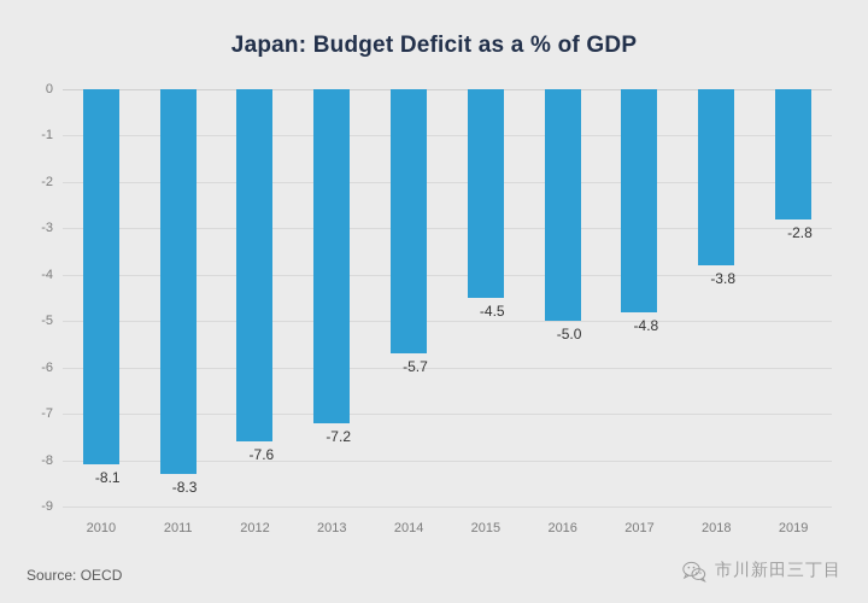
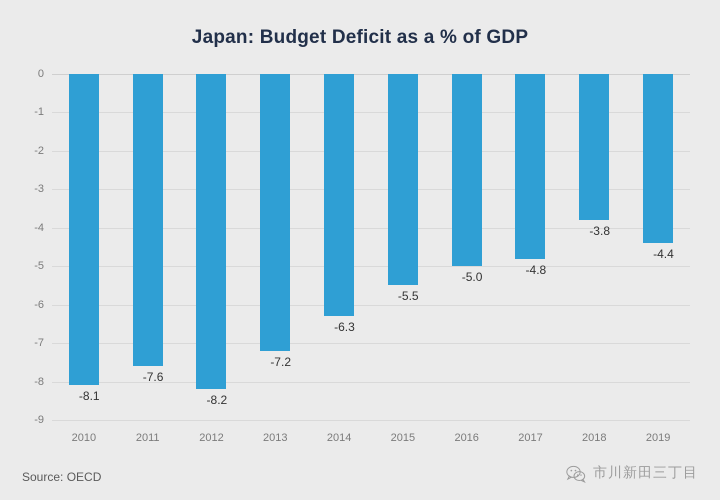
2011: -8.3 -> -7.6
2012: -7.6 -> -8.2
2014: -5.7 -> -6.3
2015: -4.5 -> -5.5
2019: -2.8 -> -4.4
